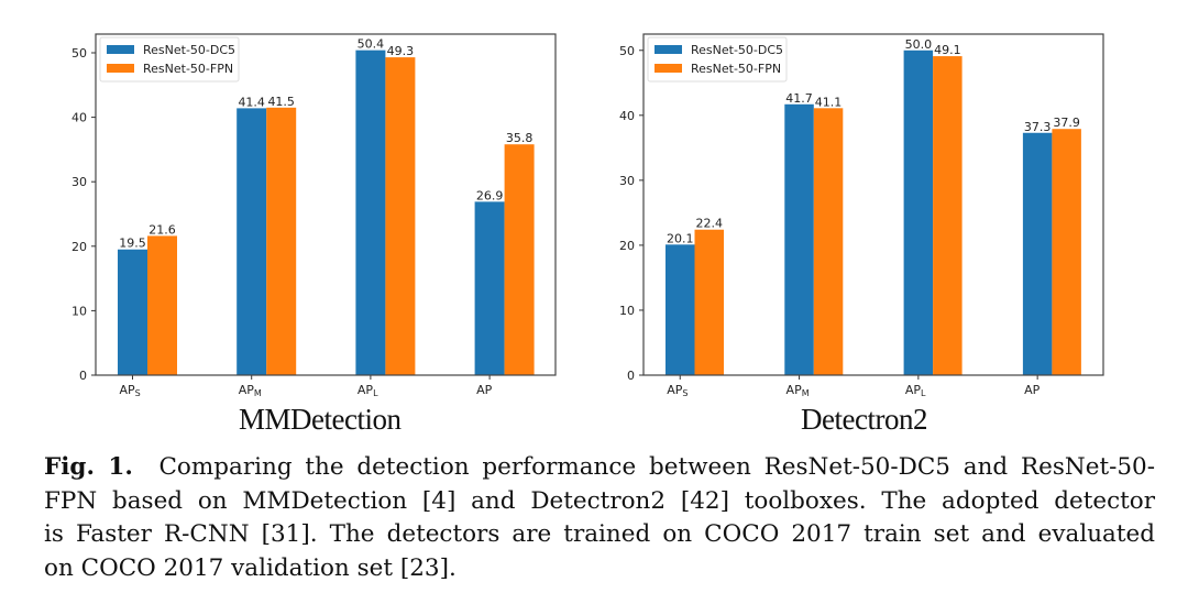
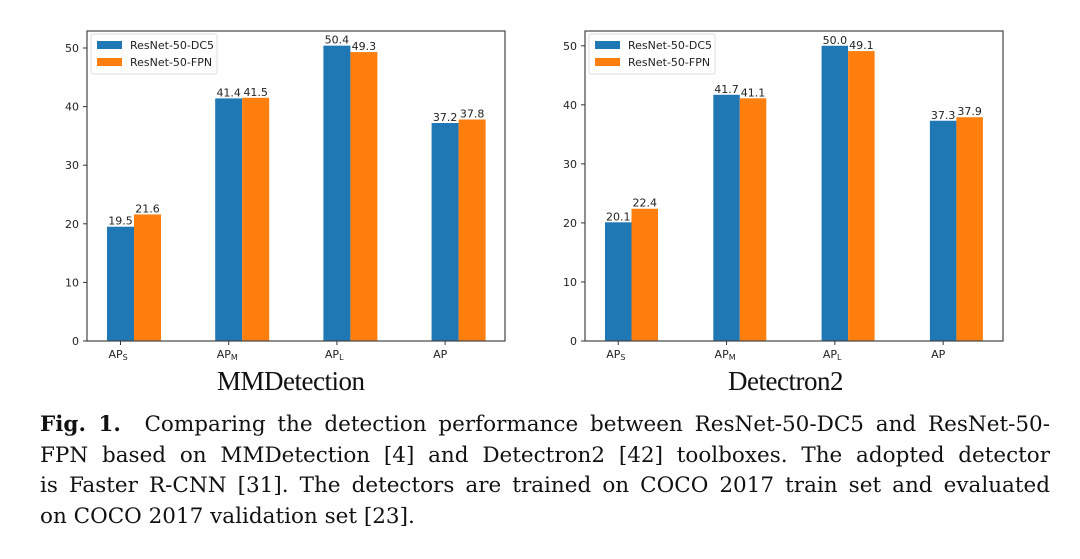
MMDetection/ResNet-50-DC5/AP: 26.9 -> 37.2
MMDetection/ResNet-50-FPN/AP: 35.8 -> 37.8
